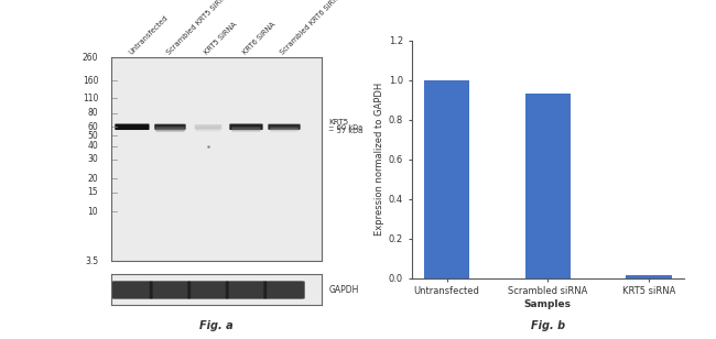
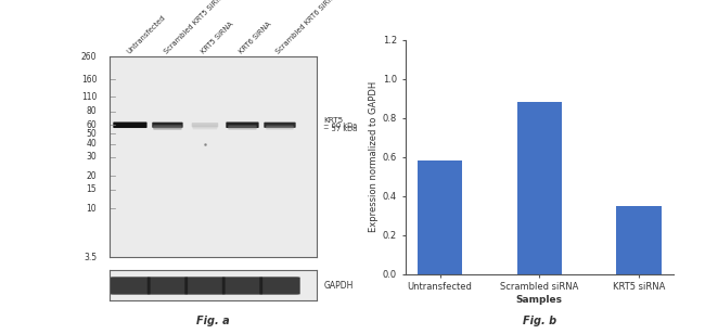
Untransfected: 1.00 -> 0.58
Scrambled siRNA: 0.93 -> 0.88
KRT5 siRNA: 0.01 -> 0.35
